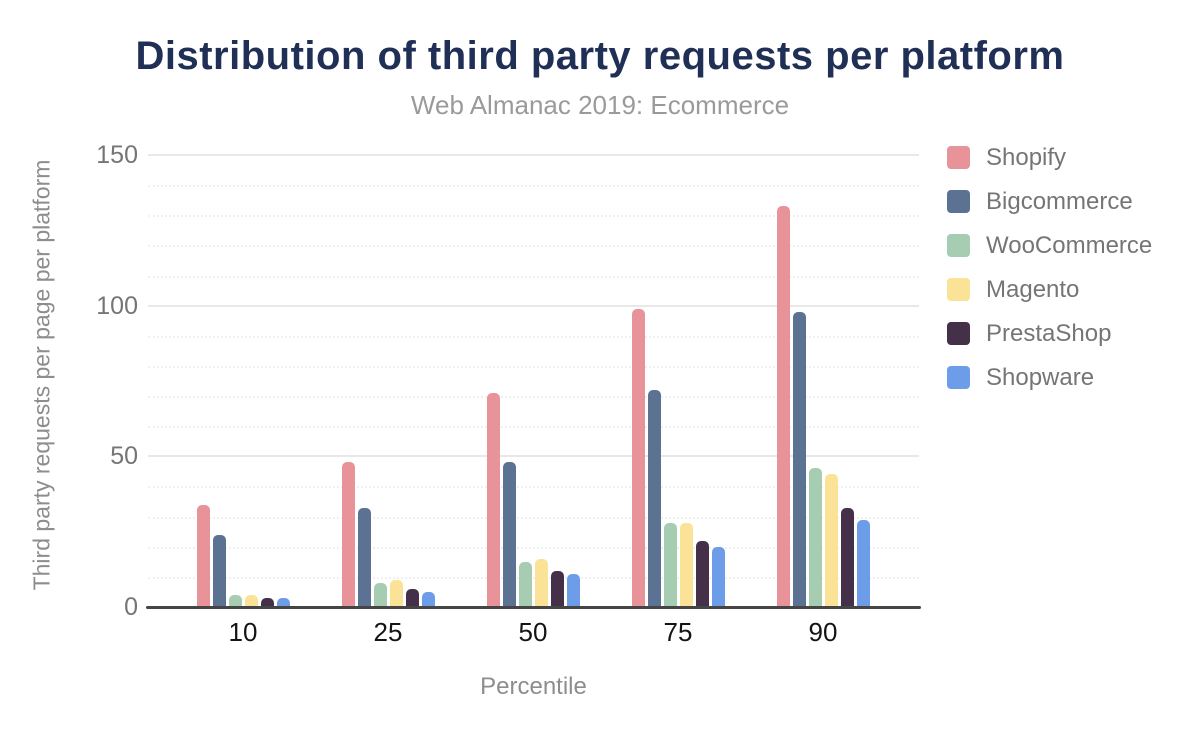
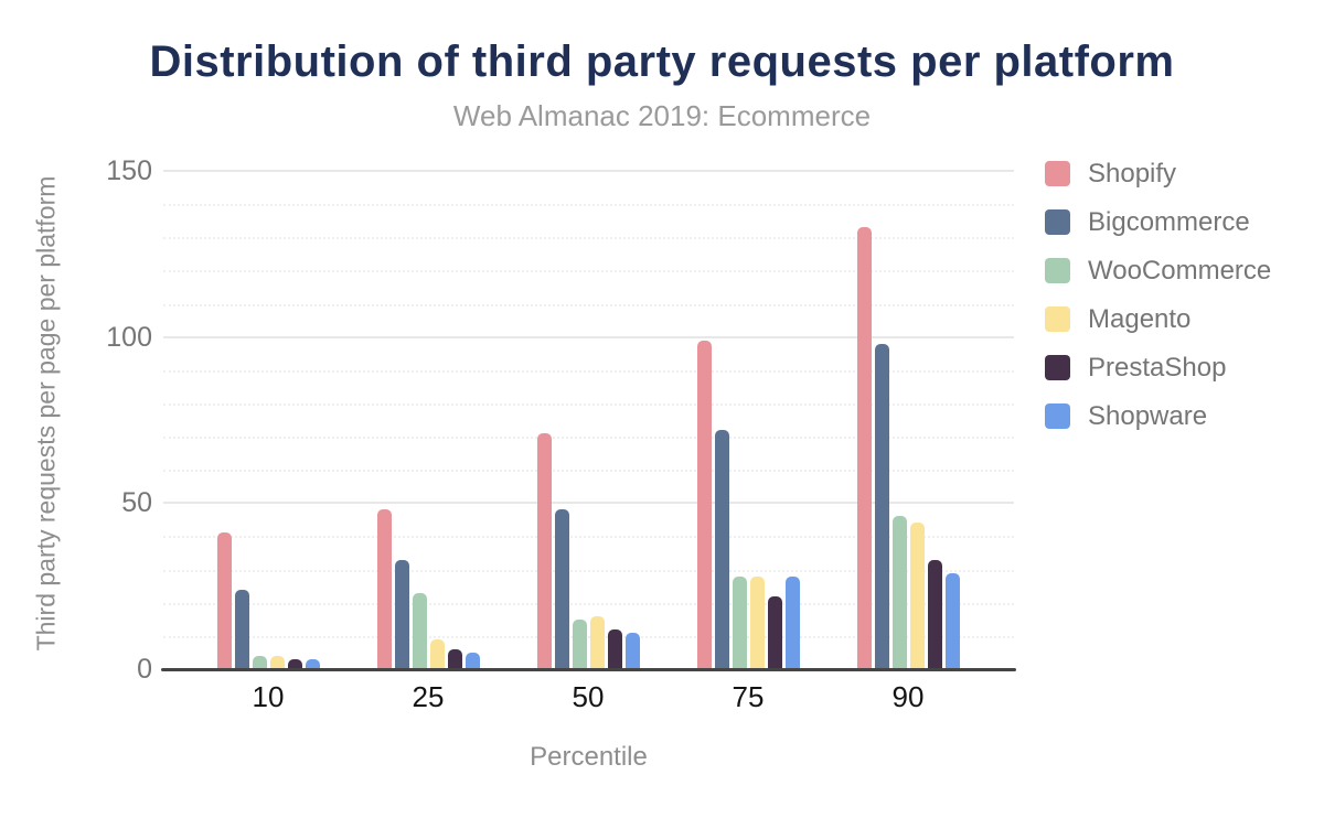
Shopify/10: 34 -> 41
WooCommerce/25: 8 -> 23
Shopware/75: 20 -> 28
